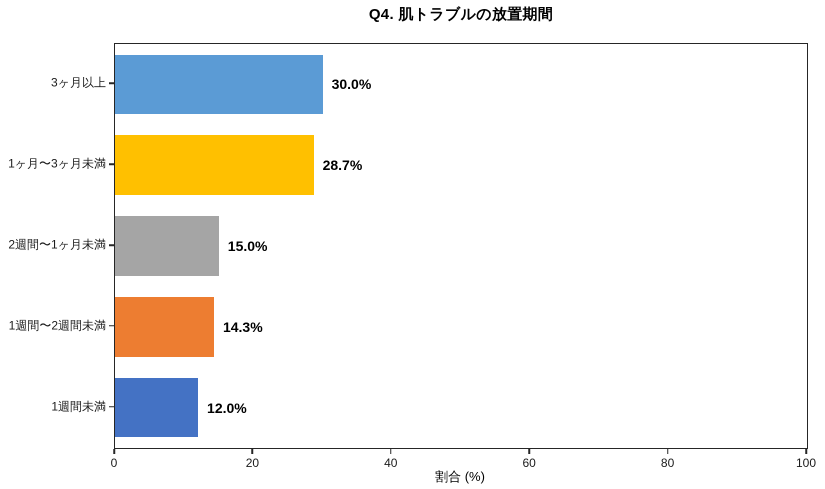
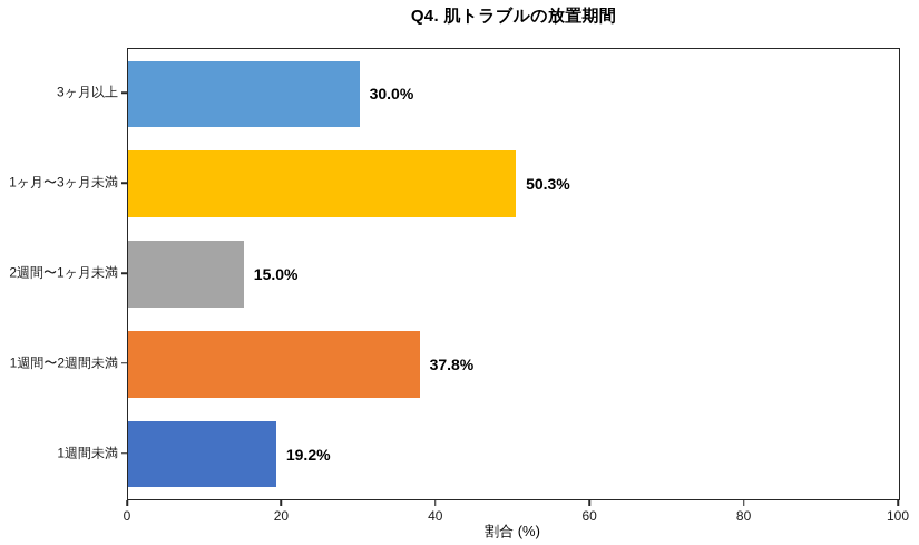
1ヶ月〜3ヶ月未満: 28.7% -> 50.3%
1週間〜2週間未満: 14.3% -> 37.8%
1週間未満: 12.0% -> 19.2%
